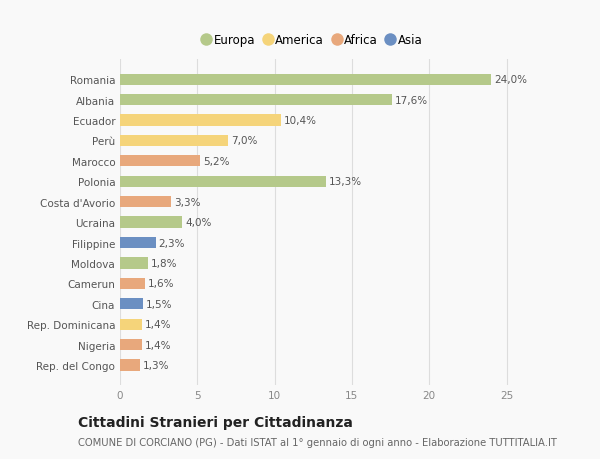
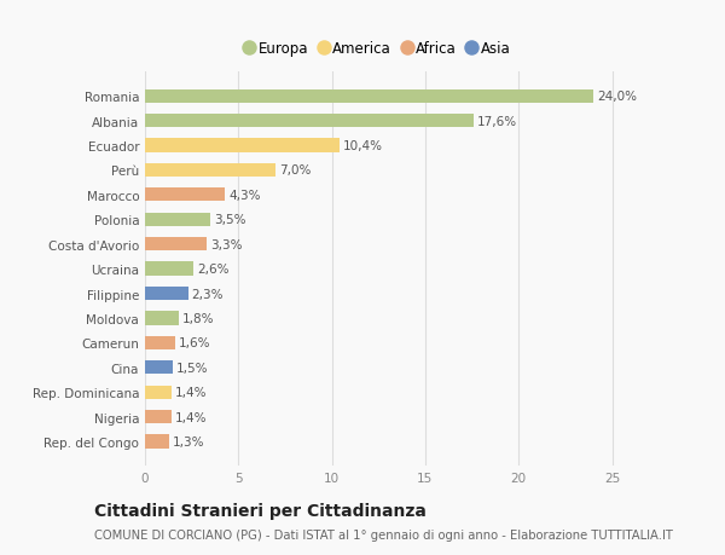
Marocco: 5,2% -> 4,3%
Polonia: 13,3% -> 3,5%
Ucraina: 4,0% -> 2,6%
